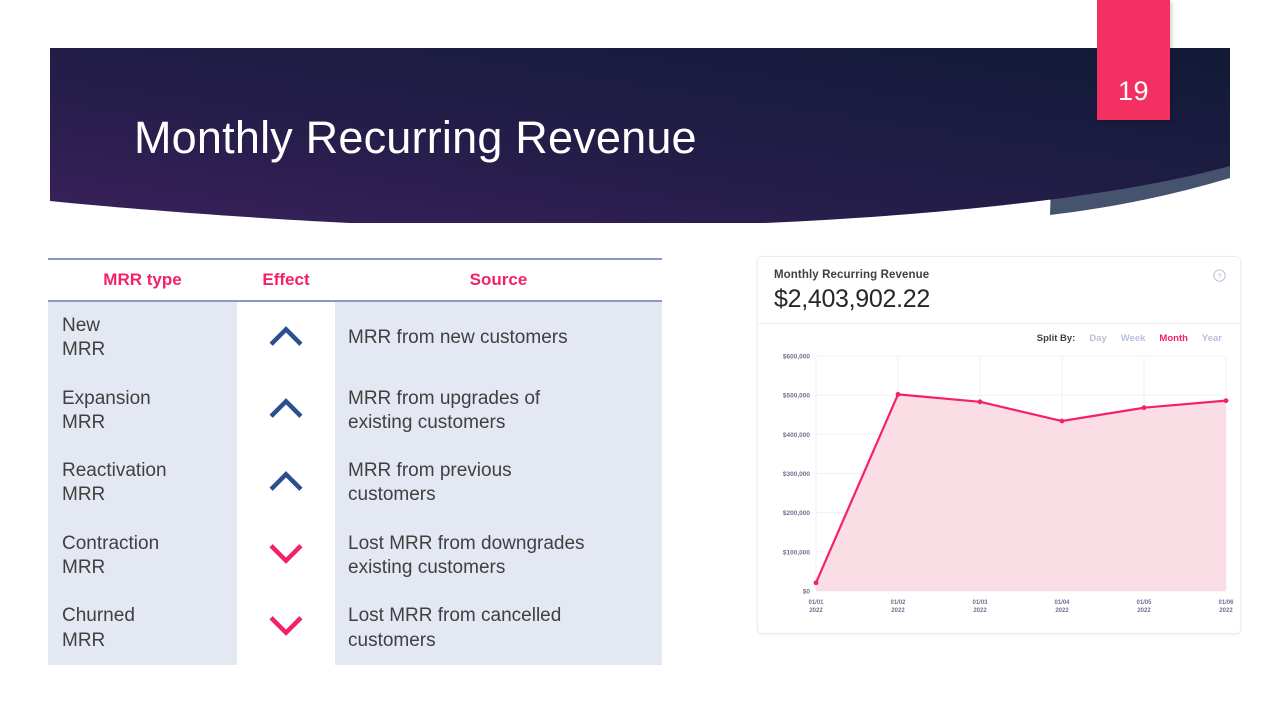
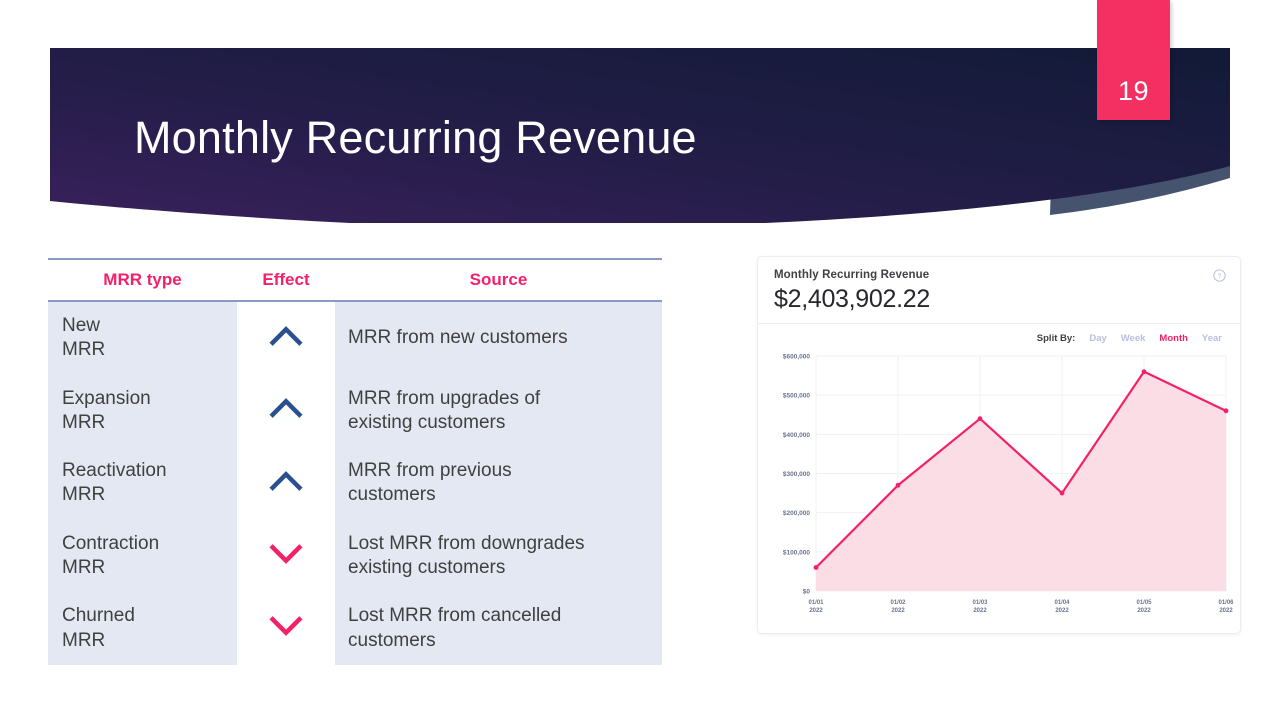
01/01 2022: $20000 -> $60000
01/02 2022: $500000 -> $270000
01/03 2022: $480000 -> $440000
01/04 2022: $430000 -> $250000
01/05 2022: $470000 -> $560000
01/06 2022: $490000 -> $460000
